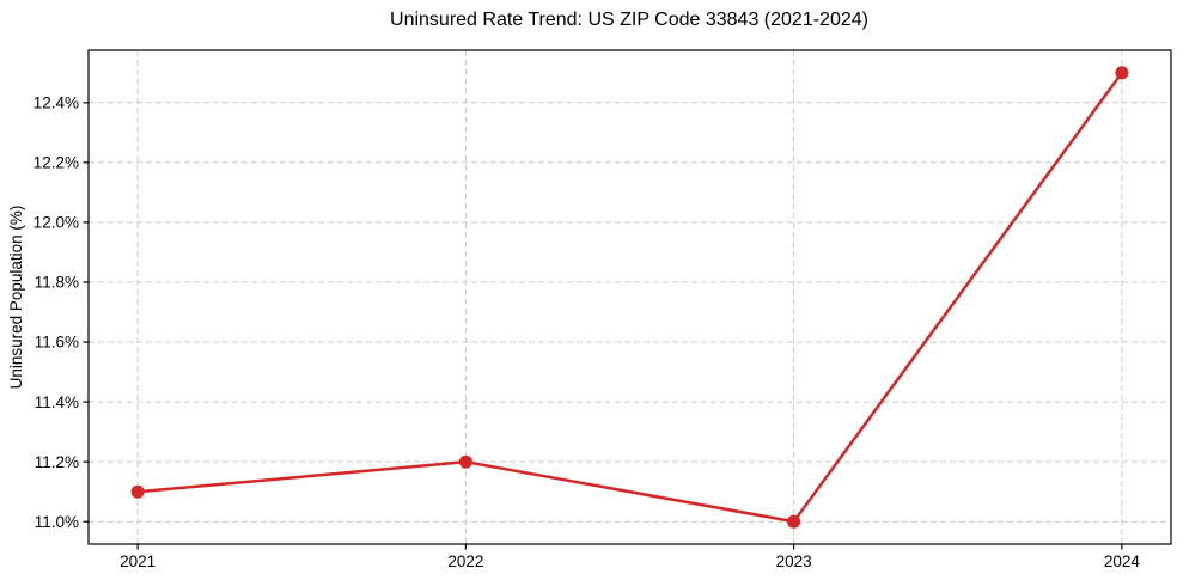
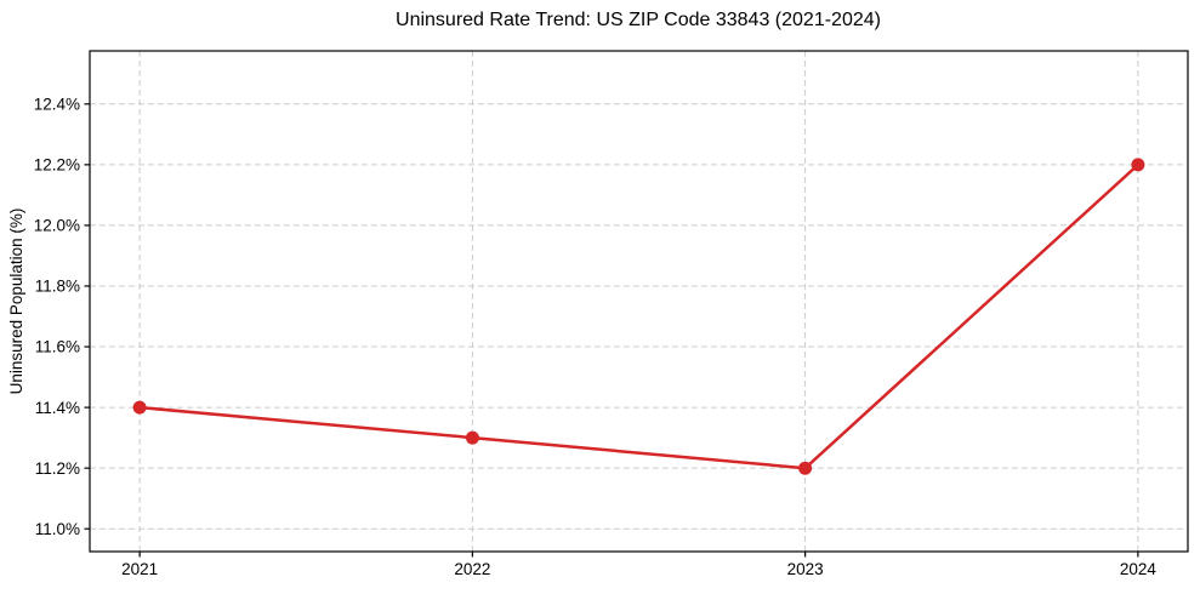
2021: 11.1% -> 11.4%
2022: 11.2% -> 11.3%
2023: 11.0% -> 11.2%
2024: 12.5% -> 12.2%
